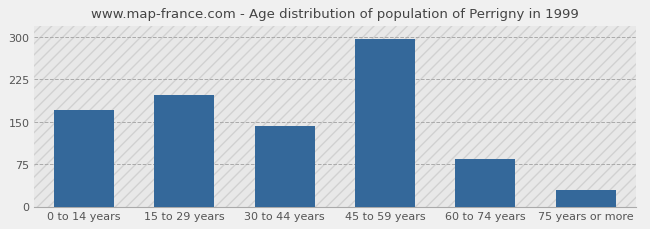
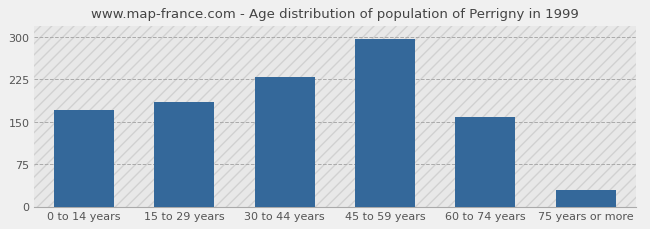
15 to 29 years: 198 -> 185
30 to 44 years: 142 -> 230
60 to 74 years: 84 -> 158
